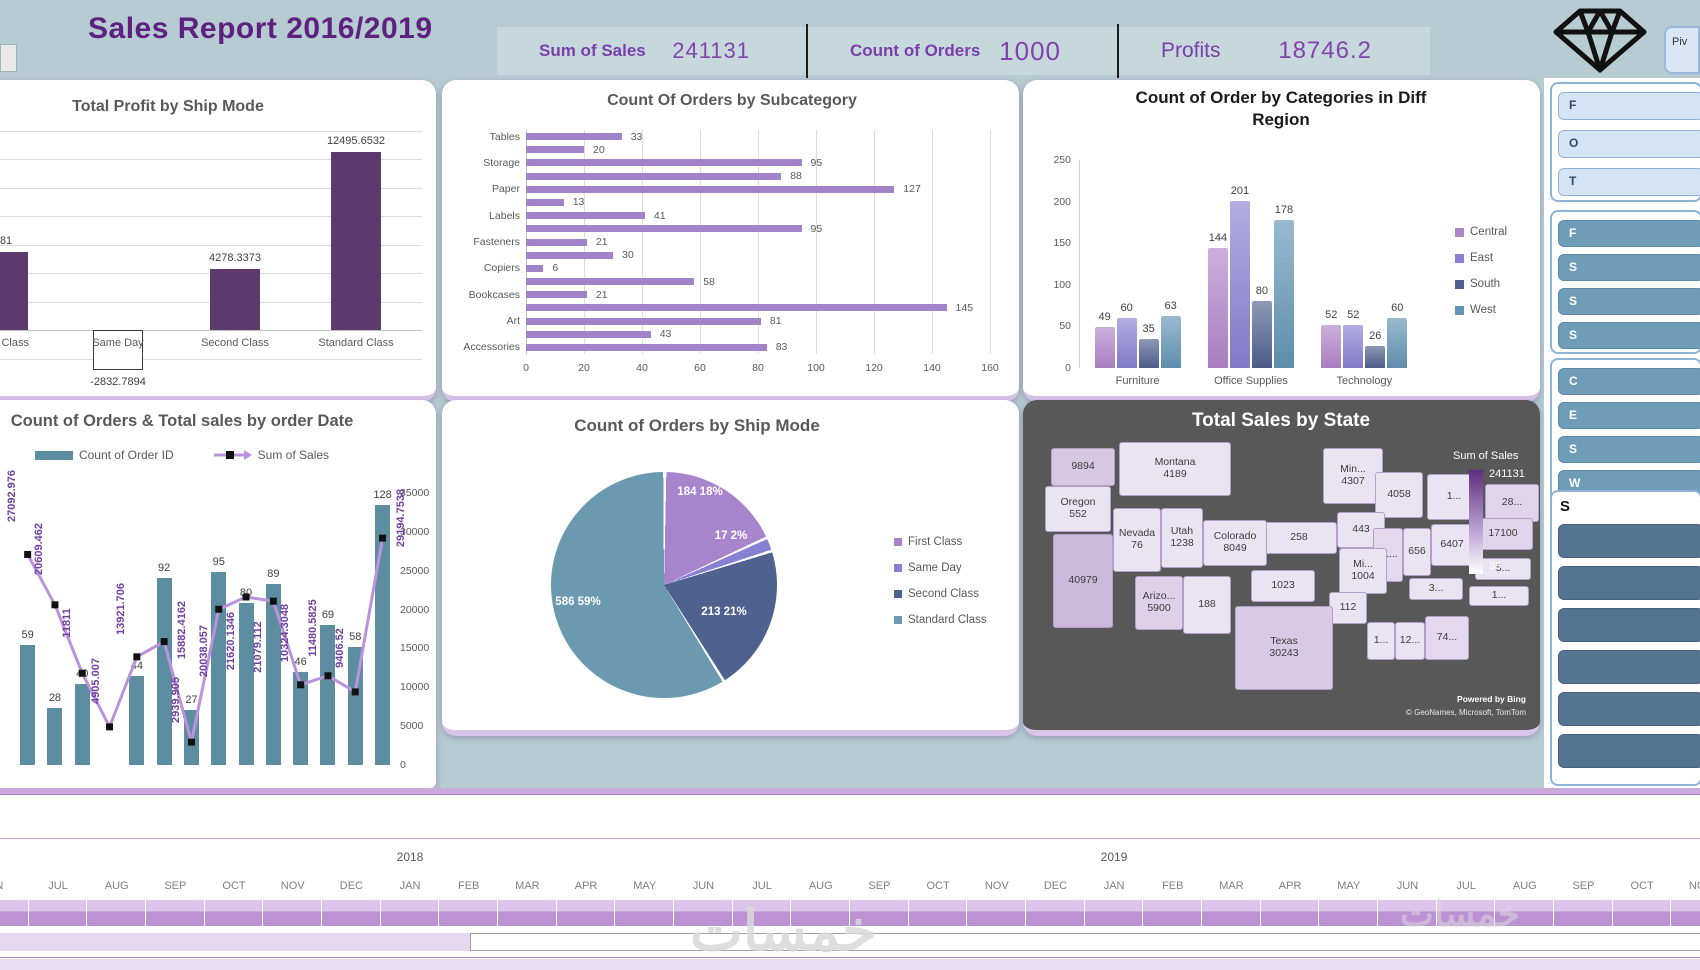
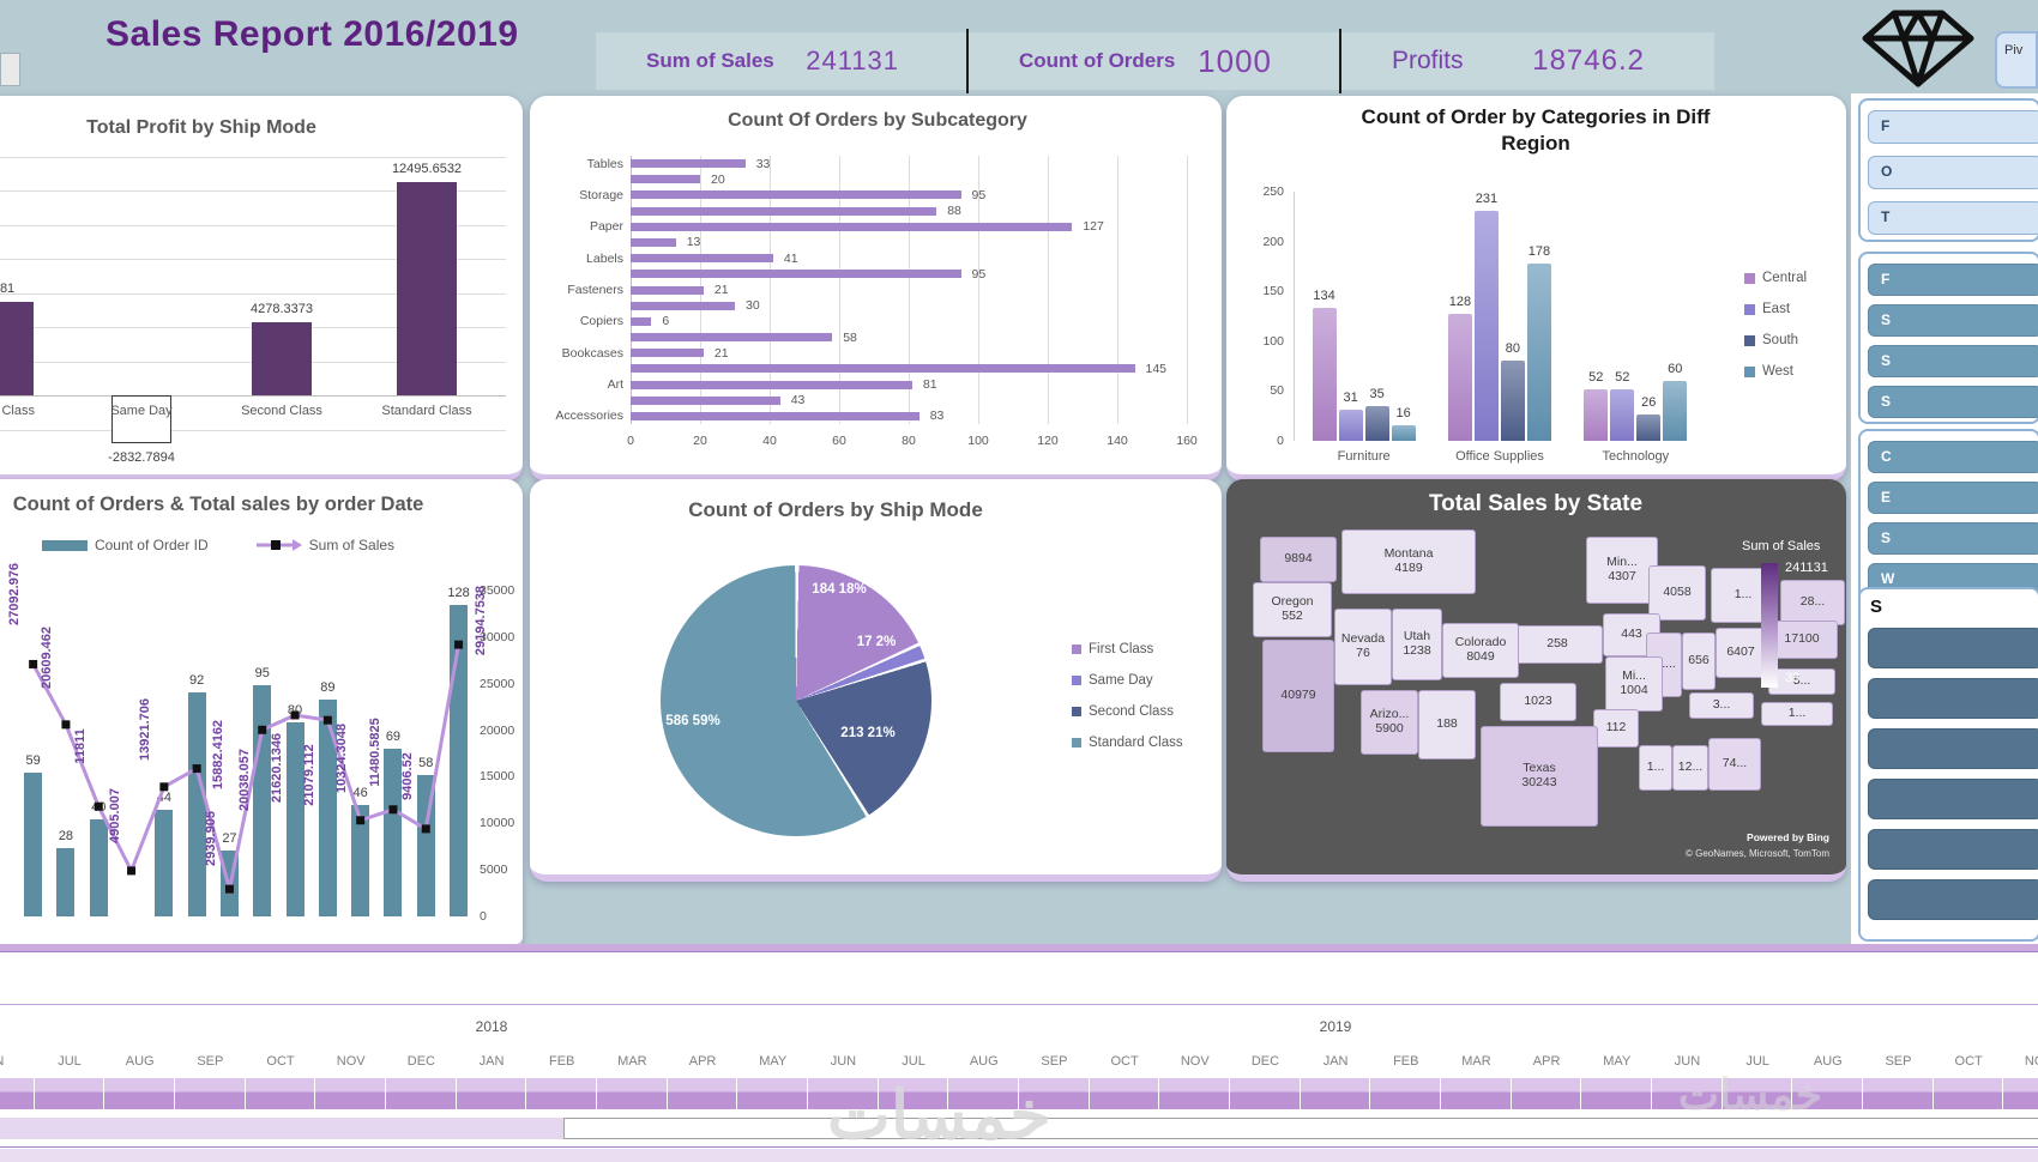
Count of Order by Categories in Diff/Central/Furniture: 49 -> 134
Count of Order by Categories in Diff/East/Furniture: 60 -> 31
Count of Order by Categories in Diff/West/Furniture: 63 -> 16
Count of Order by Categories in Diff/Central/Office Supplies: 144 -> 128
Count of Order by Categories in Diff/East/Office Supplies: 201 -> 231
